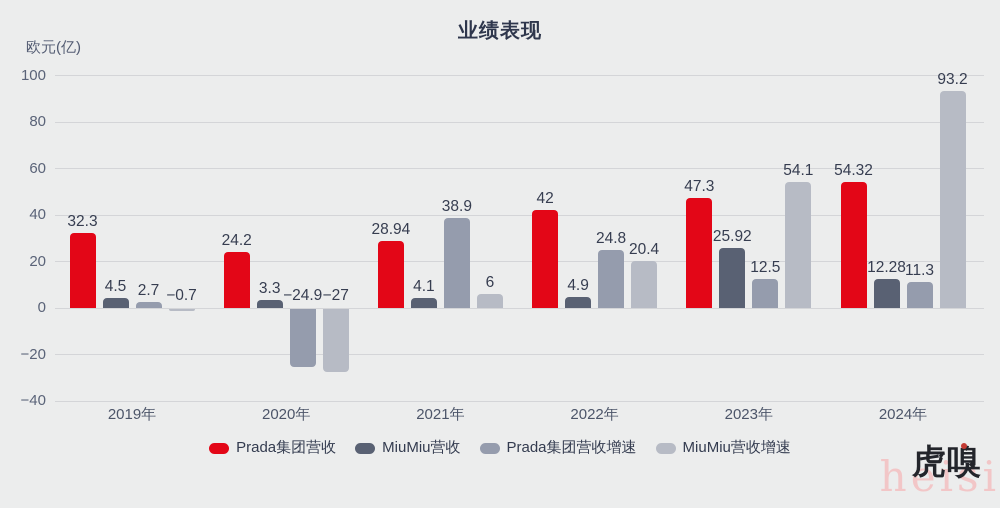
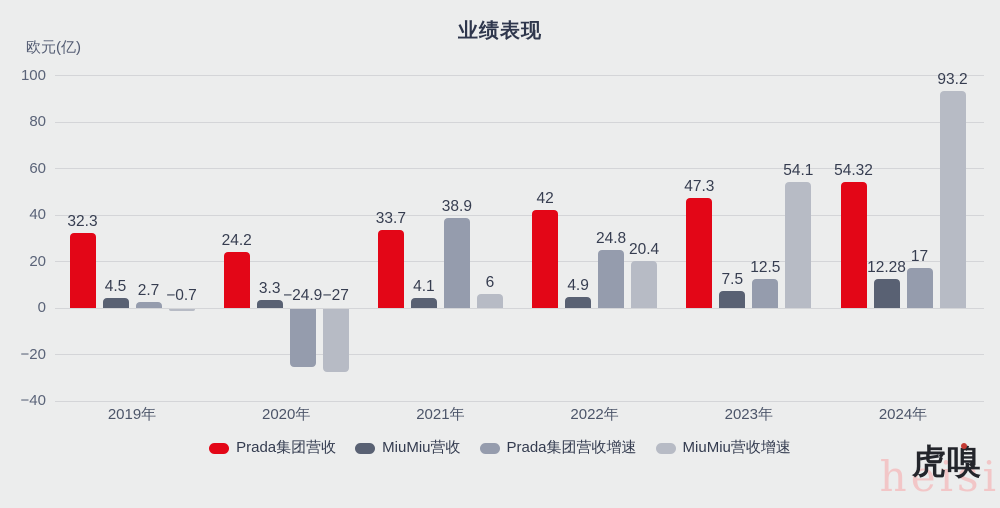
Prada集团营收/2021年: 28.94 -> 33.7
MiuMiu营收/2023年: 25.92 -> 7.5
Prada集团营收增速/2024年: 11.3 -> 17
